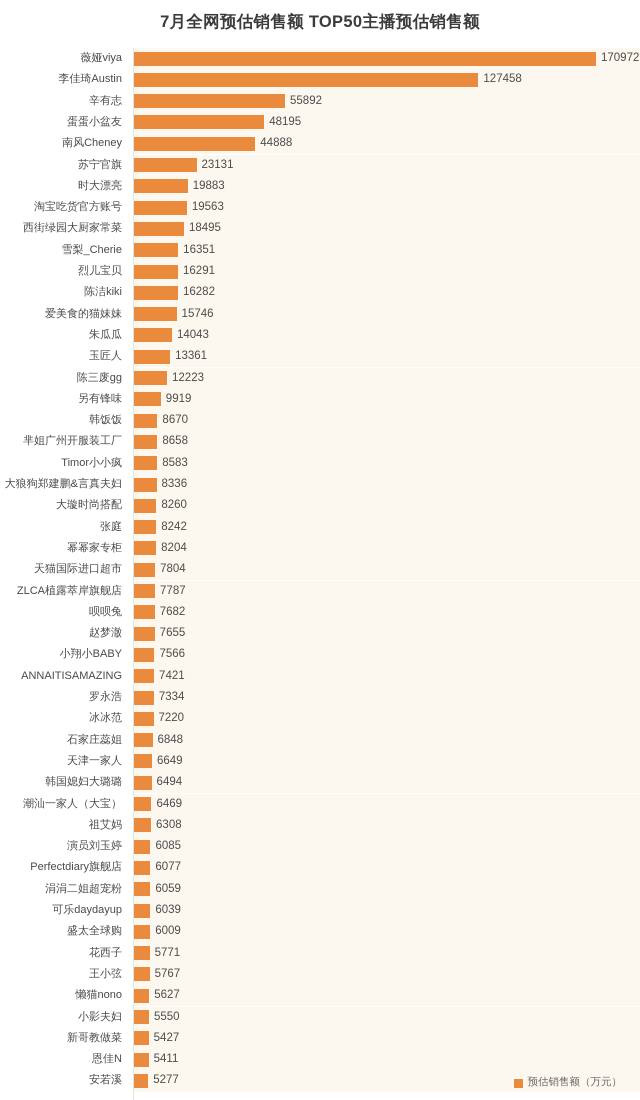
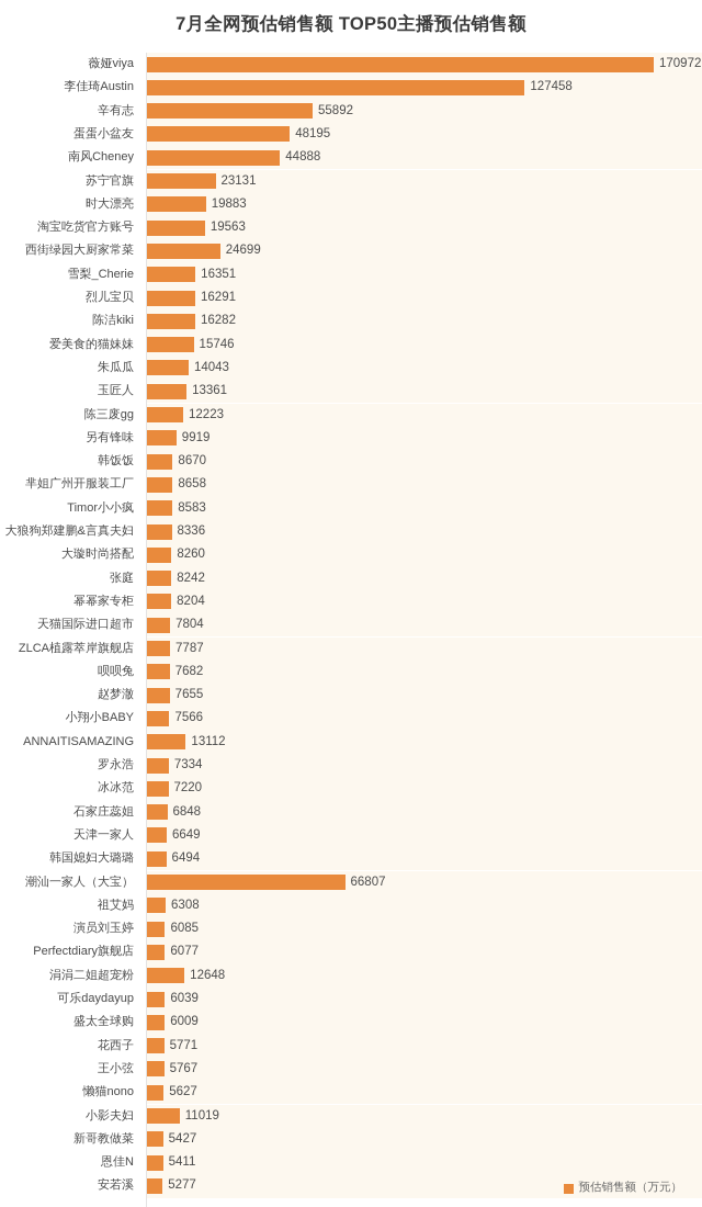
西街绿园大厨家常菜: 18495 -> 24699
ANNAITISAMAZING: 7421 -> 13112
潮汕一家人（大宝）: 6469 -> 66807
涓涓二姐超宠粉: 6059 -> 12648
小影夫妇: 5550 -> 11019
